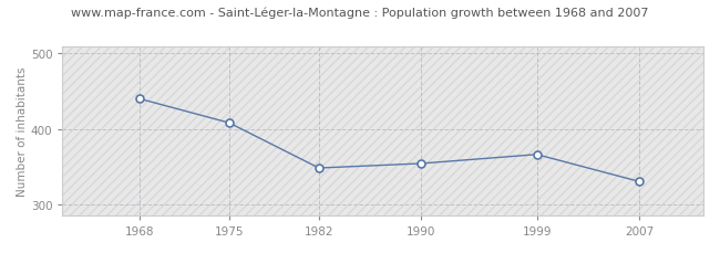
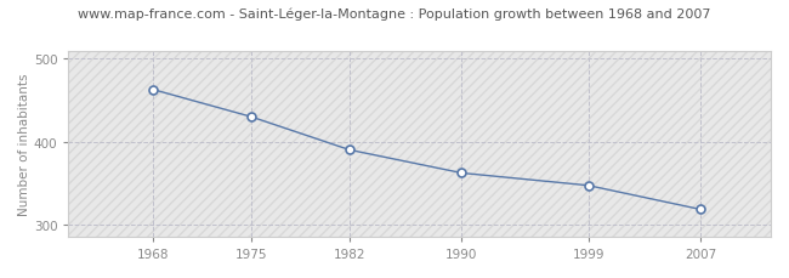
1968: 440 -> 463
1975: 408 -> 430
1982: 348 -> 390
1990: 354 -> 362
1999: 366 -> 347
2007: 330 -> 318
